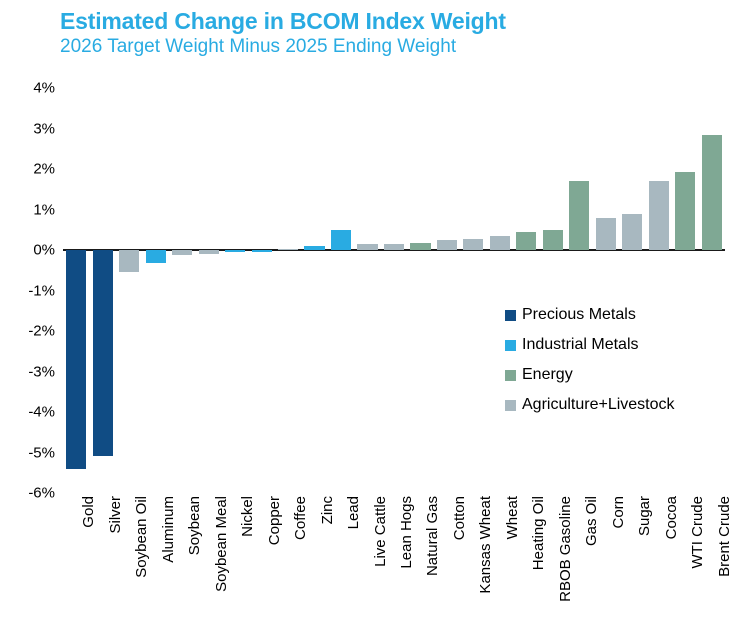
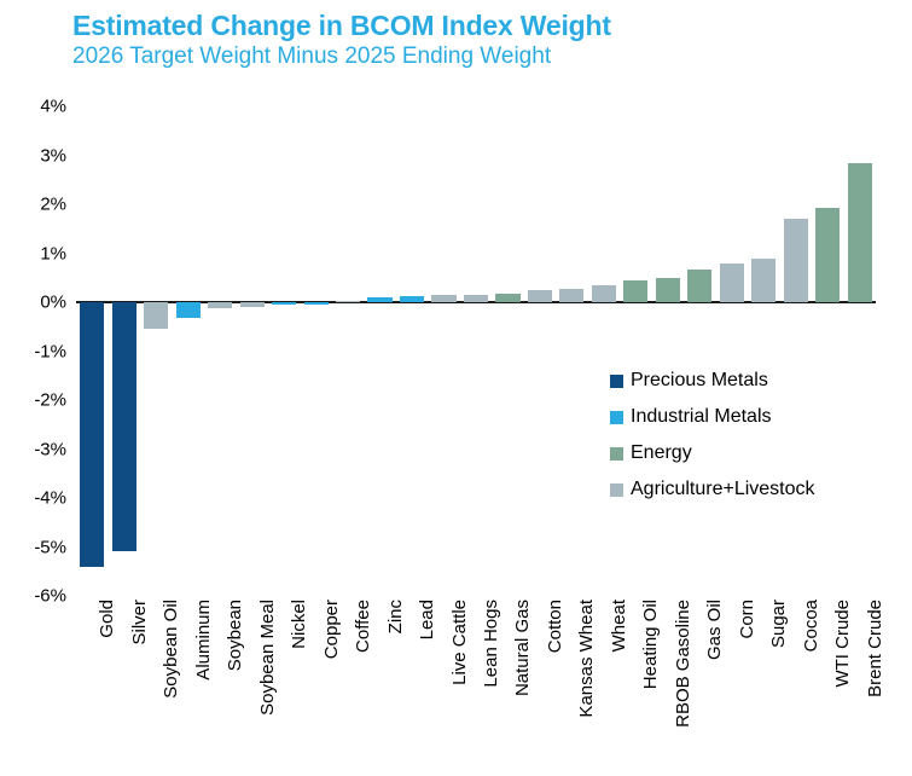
Lead: 0.5% -> 0.1%
Gas Oil: 1.7% -> 0.7%
